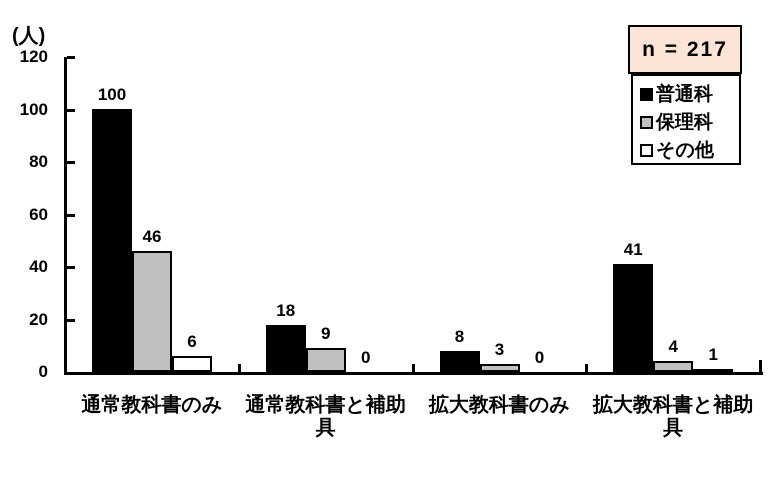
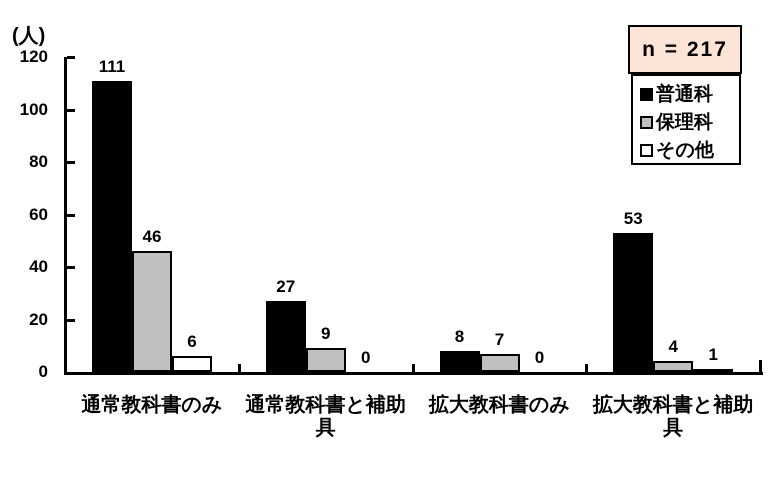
普通科/通常教科書のみ: 100 -> 111
普通科/通常教科書と補助具: 18 -> 27
保理科/拡大教科書のみ: 3 -> 7
普通科/拡大教科書と補助具: 41 -> 53
